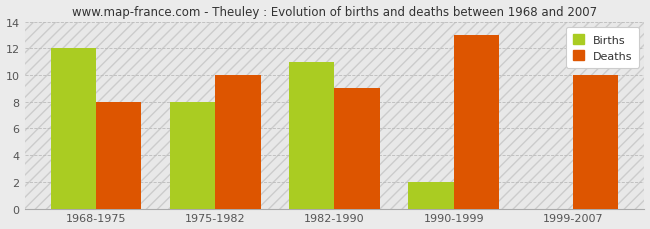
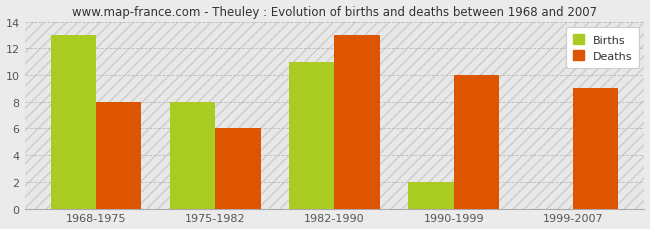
Births/1968-1975: 12 -> 13
Deaths/1975-1982: 10 -> 6
Deaths/1982-1990: 9 -> 13
Deaths/1990-1999: 13 -> 10
Deaths/1999-2007: 10 -> 9
